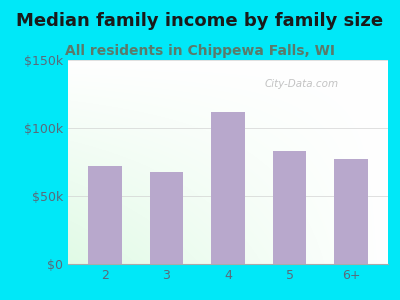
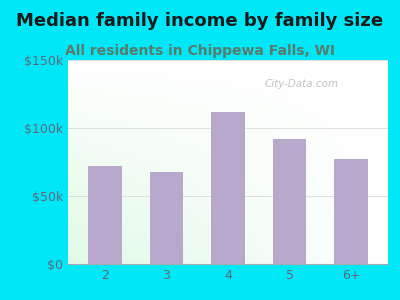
5: $83k -> $92k
